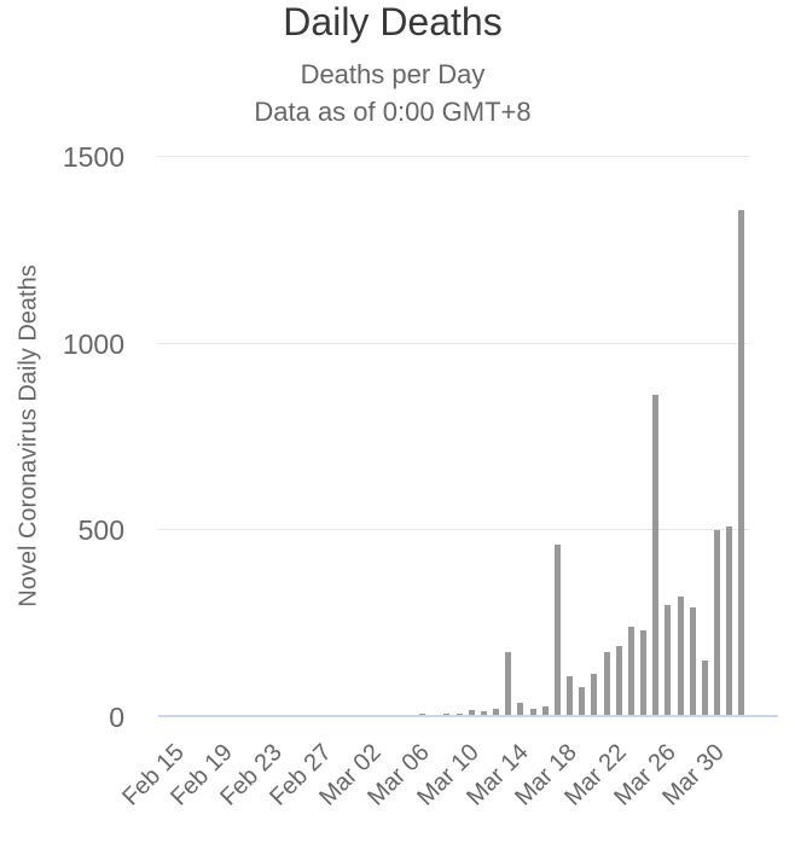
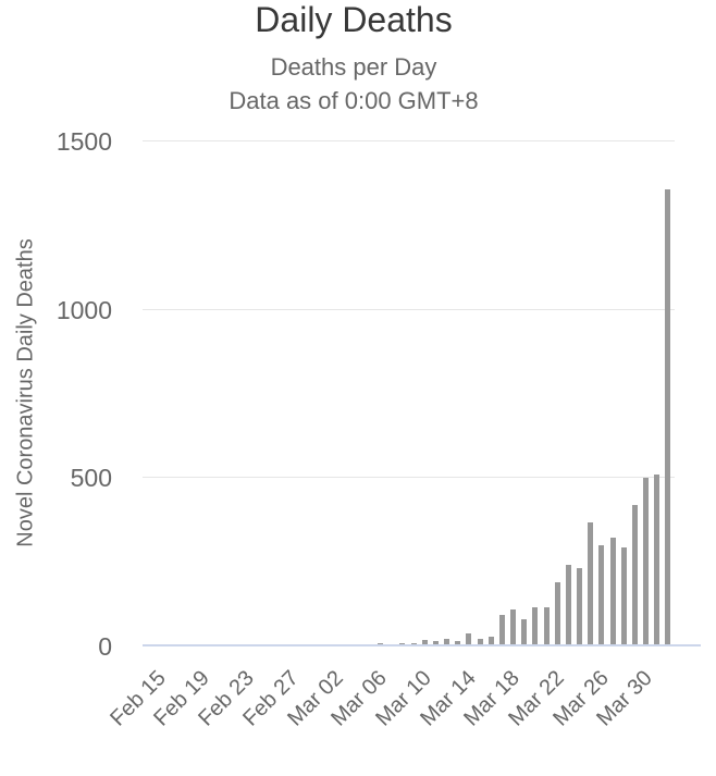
Mar 14: 170 -> 10
Mar 18: 460 -> 90
Mar 22: 170 -> 110
Mar 26: 860 -> 360
Mar 30: 150 -> 420
